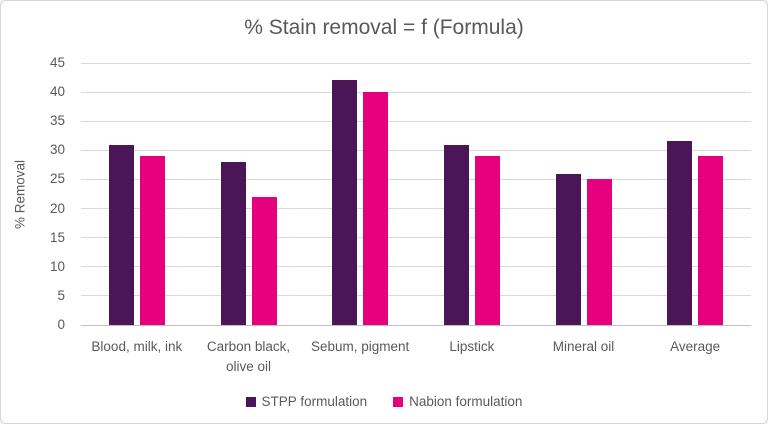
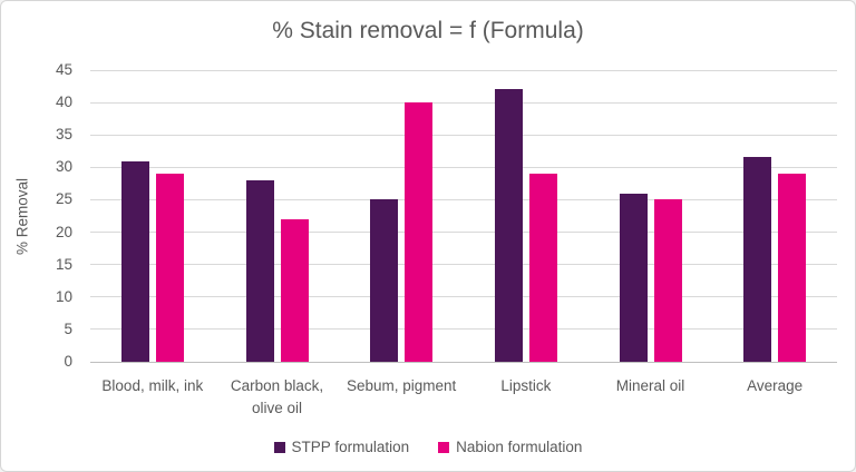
STPP formulation/Sebum, pigment: 42 -> 25
STPP formulation/Lipstick: 31 -> 42
